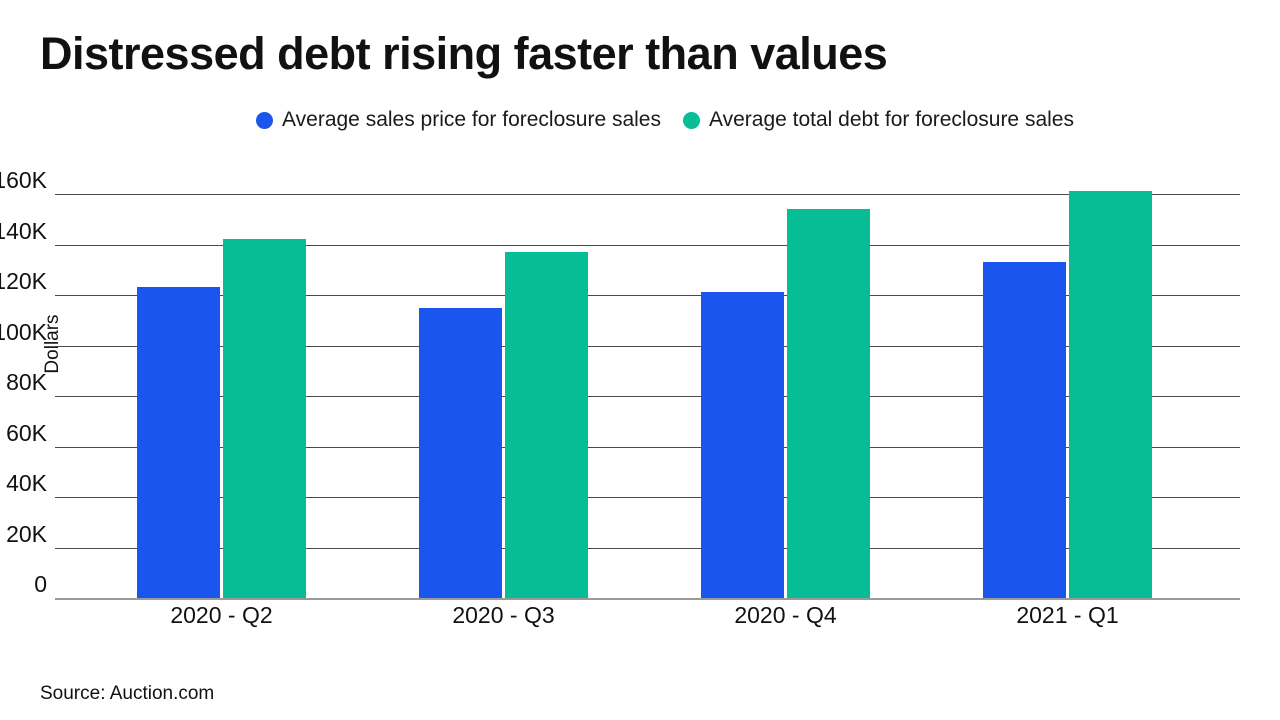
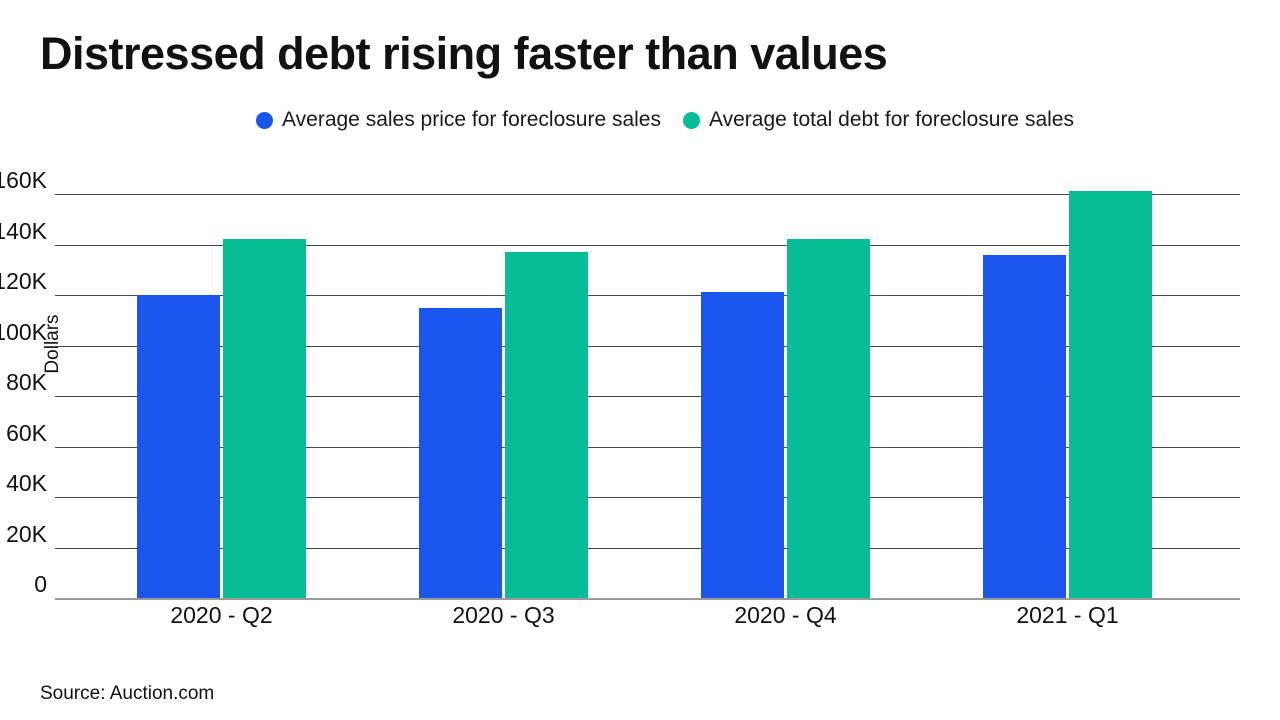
Average sales price for foreclosure sales/2020 - Q2: 123K -> 120K
Average total debt for foreclosure sales/2020 - Q4: 154K -> 142K
Average sales price for foreclosure sales/2021 - Q1: 133K -> 136K
